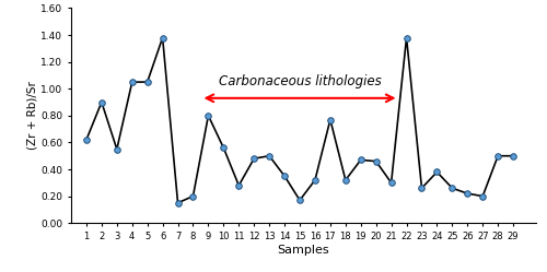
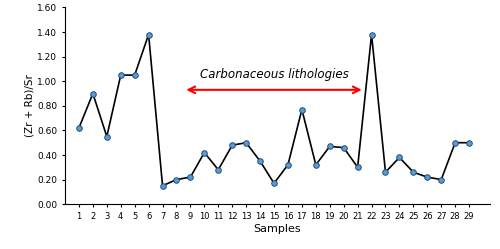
9: 0.80 -> 0.22
10: 0.56 -> 0.42
